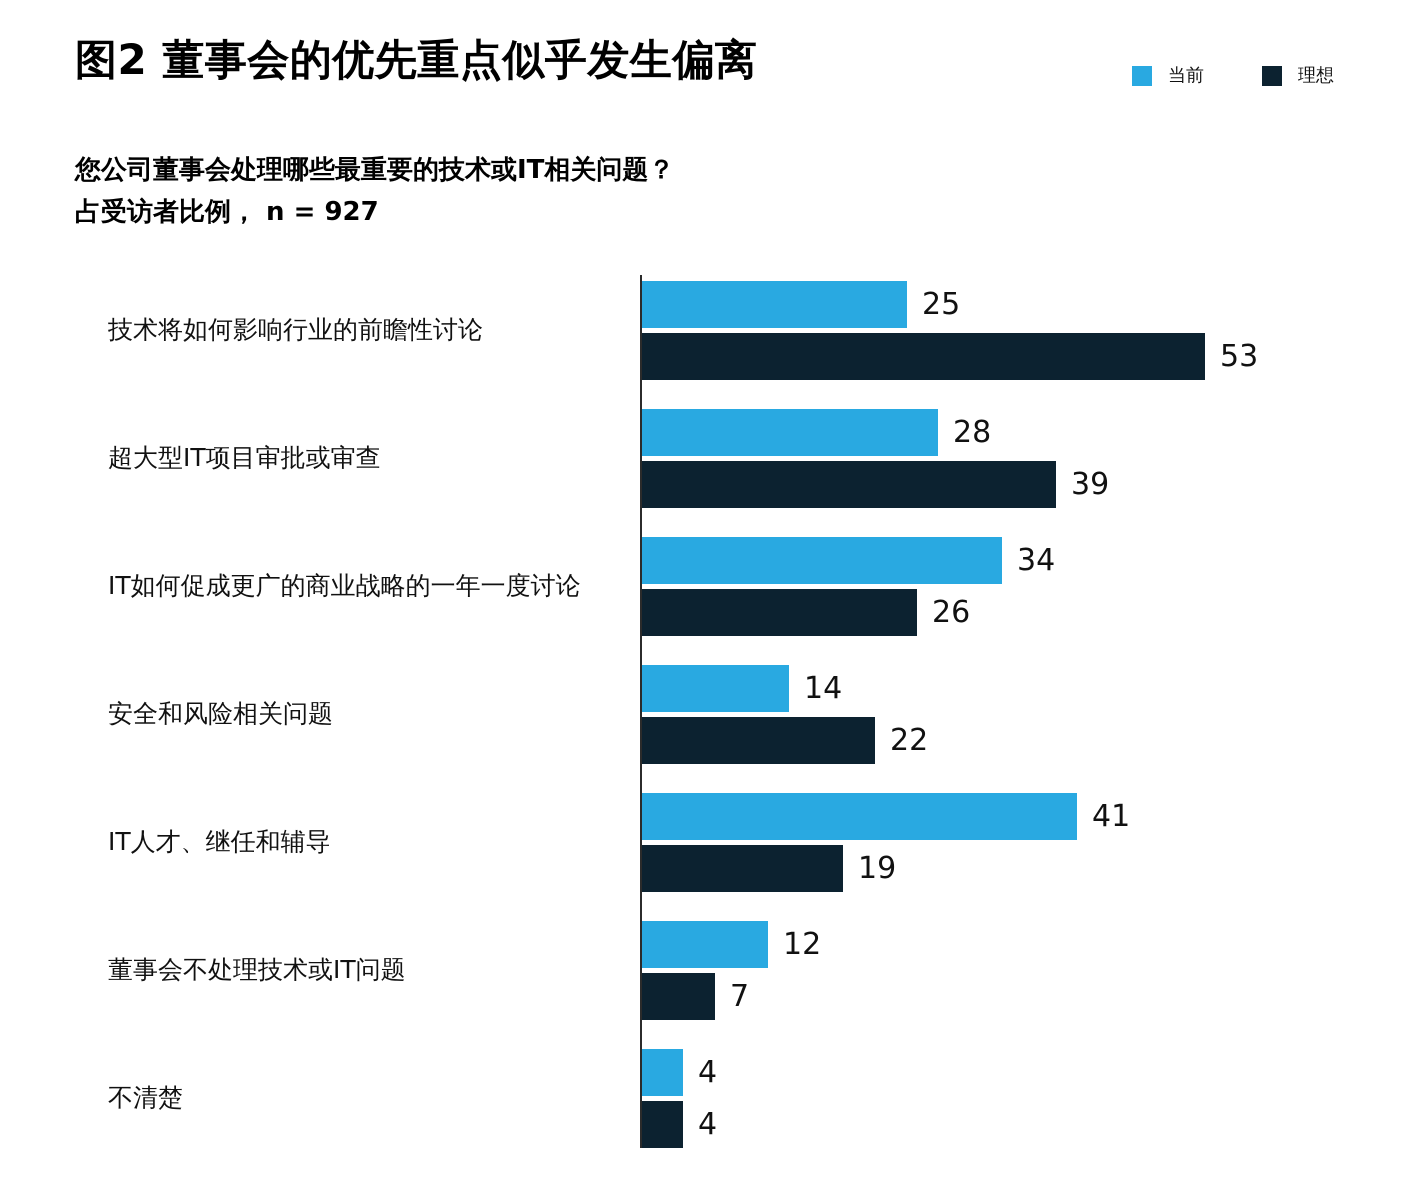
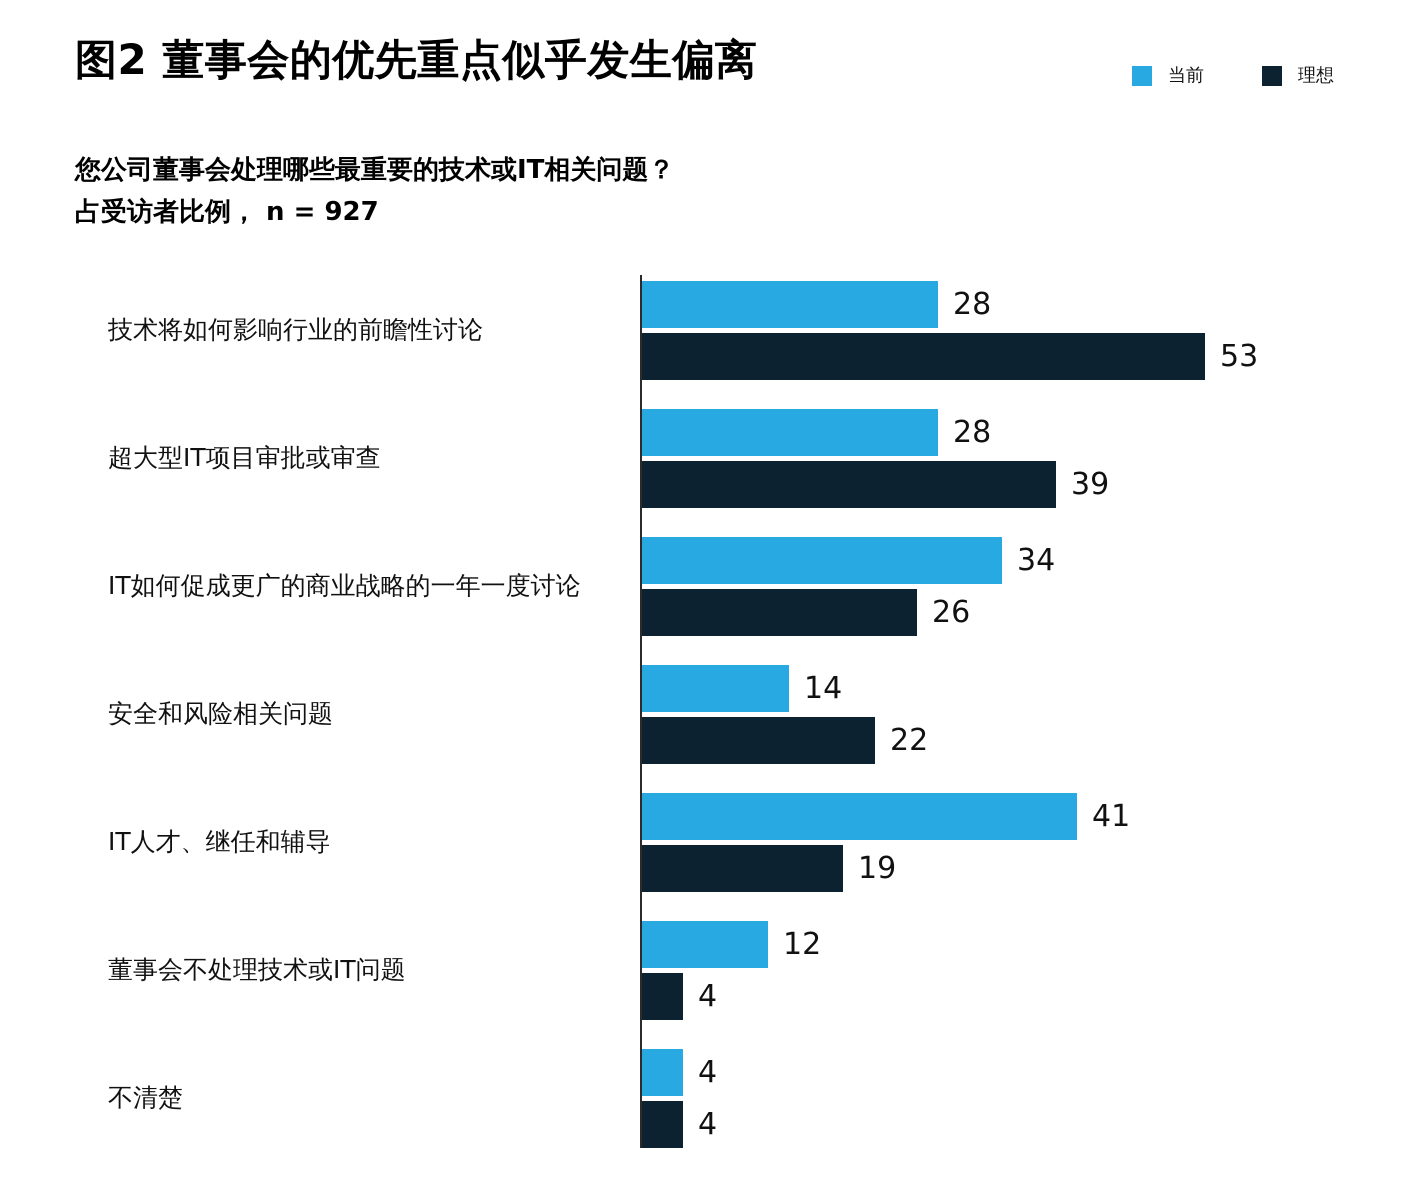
当前/技术将如何影响行业的前瞻性讨论: 25 -> 28
理想/董事会不处理技术或IT问题: 7 -> 4
